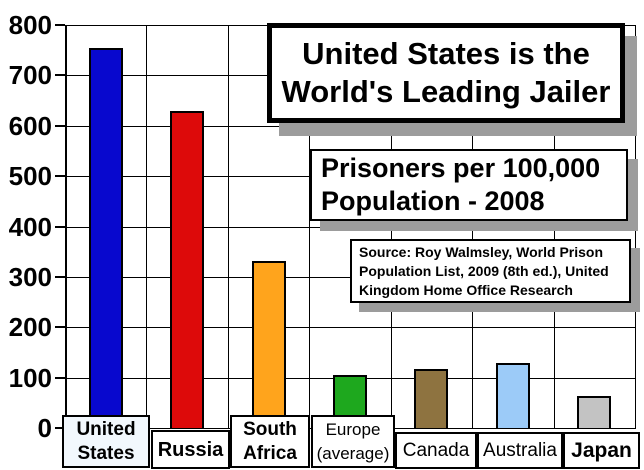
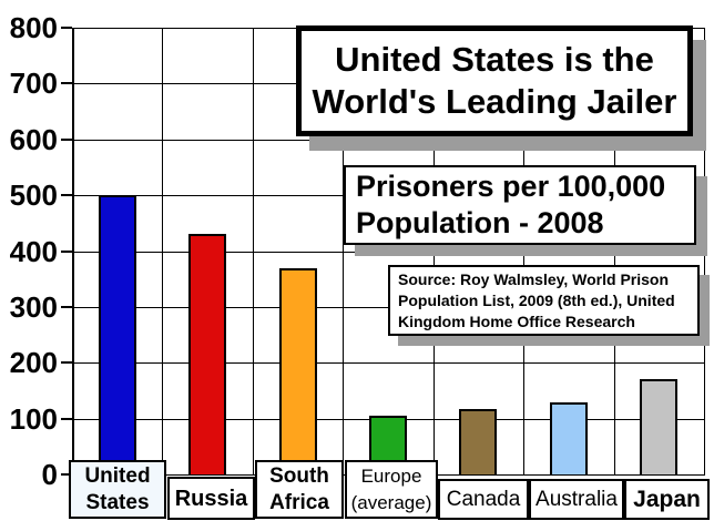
United States: 760 -> 500
Russia: 630 -> 430
South Africa: 330 -> 370
Japan: 60 -> 170
